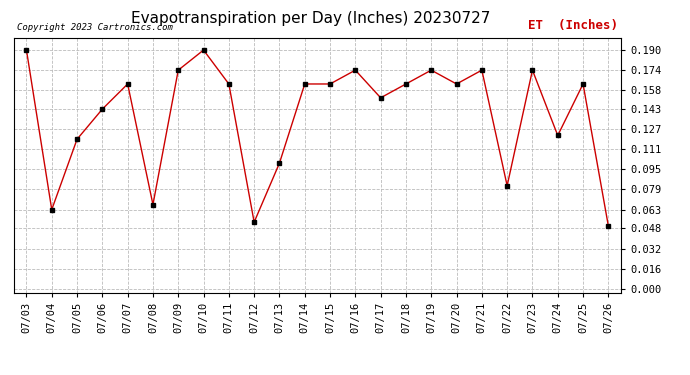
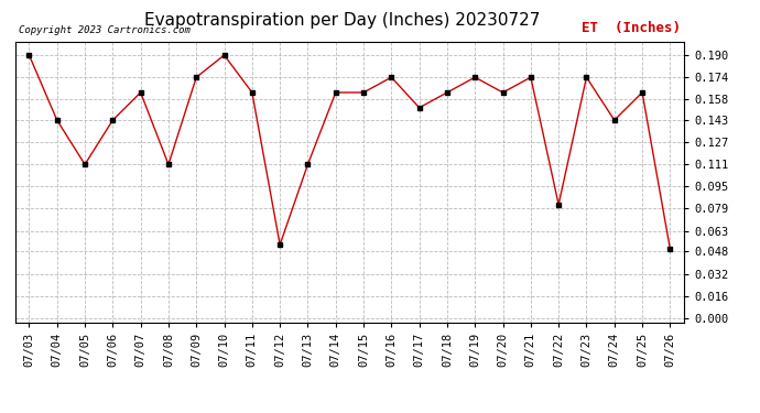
07/04: 0.063 -> 0.143
07/05: 0.119 -> 0.111
07/08: 0.067 -> 0.111
07/13: 0.100 -> 0.111
07/24: 0.122 -> 0.143
